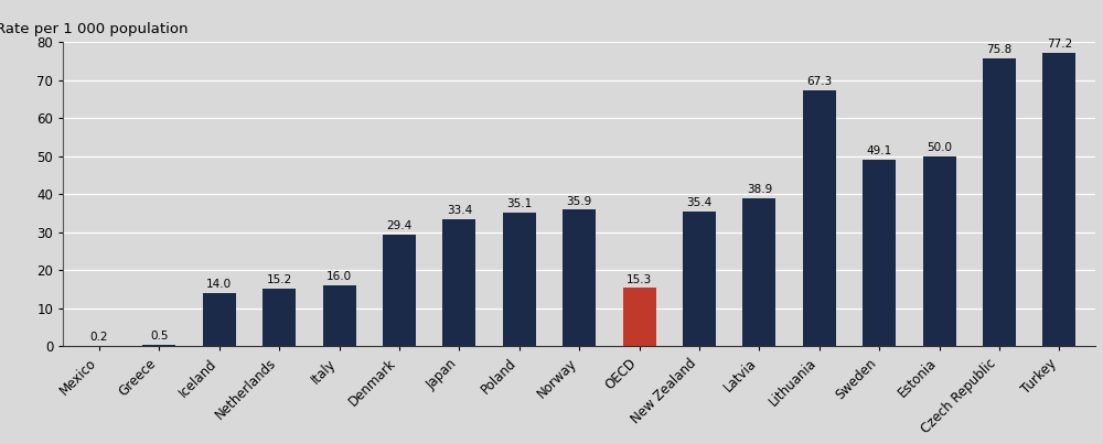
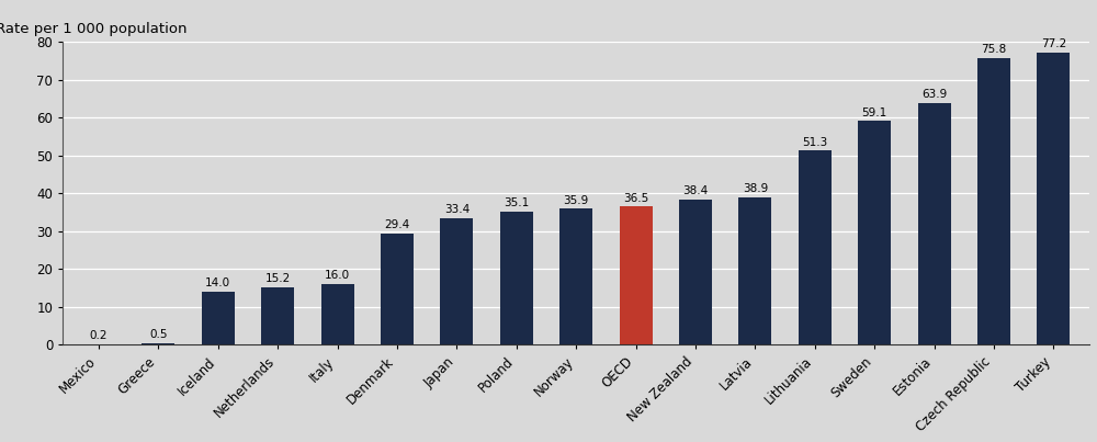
OECD: 15.3 -> 36.5
New Zealand: 35.4 -> 38.4
Lithuania: 67.3 -> 51.3
Sweden: 49.1 -> 59.1
Estonia: 50.0 -> 63.9
